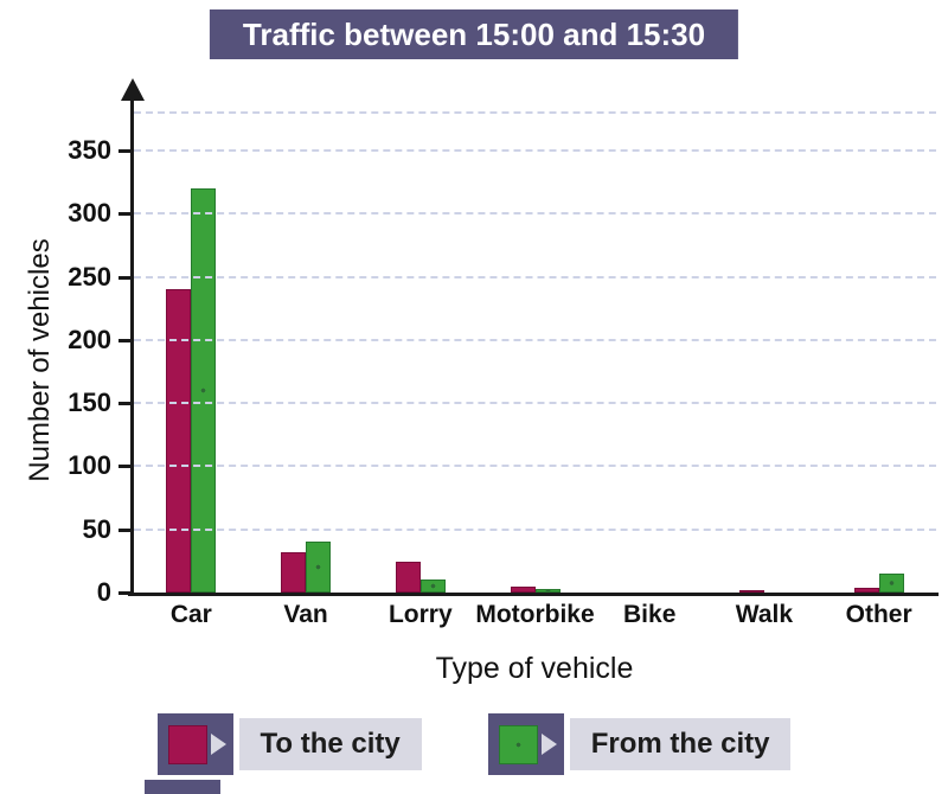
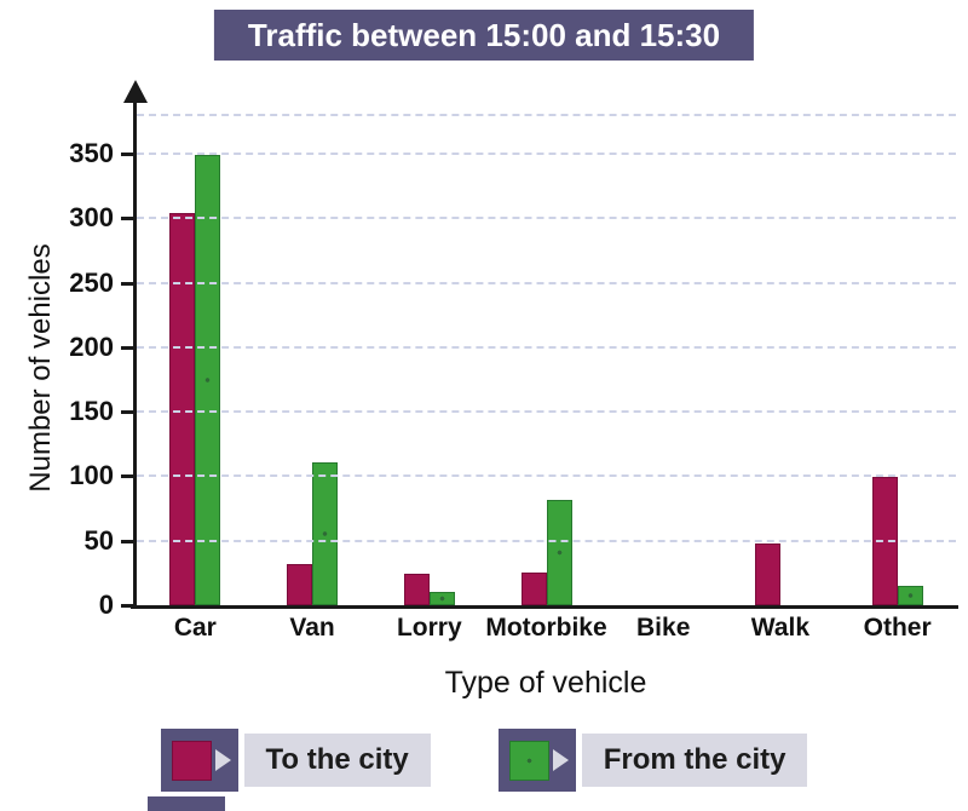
To the city/Car: 240 -> 304
From the city/Car: 320 -> 349
From the city/Van: 40 -> 111
To the city/Motorbike: 5 -> 25
From the city/Motorbike: 3 -> 82
To the city/Walk: 2 -> 48
To the city/Other: 4 -> 99
